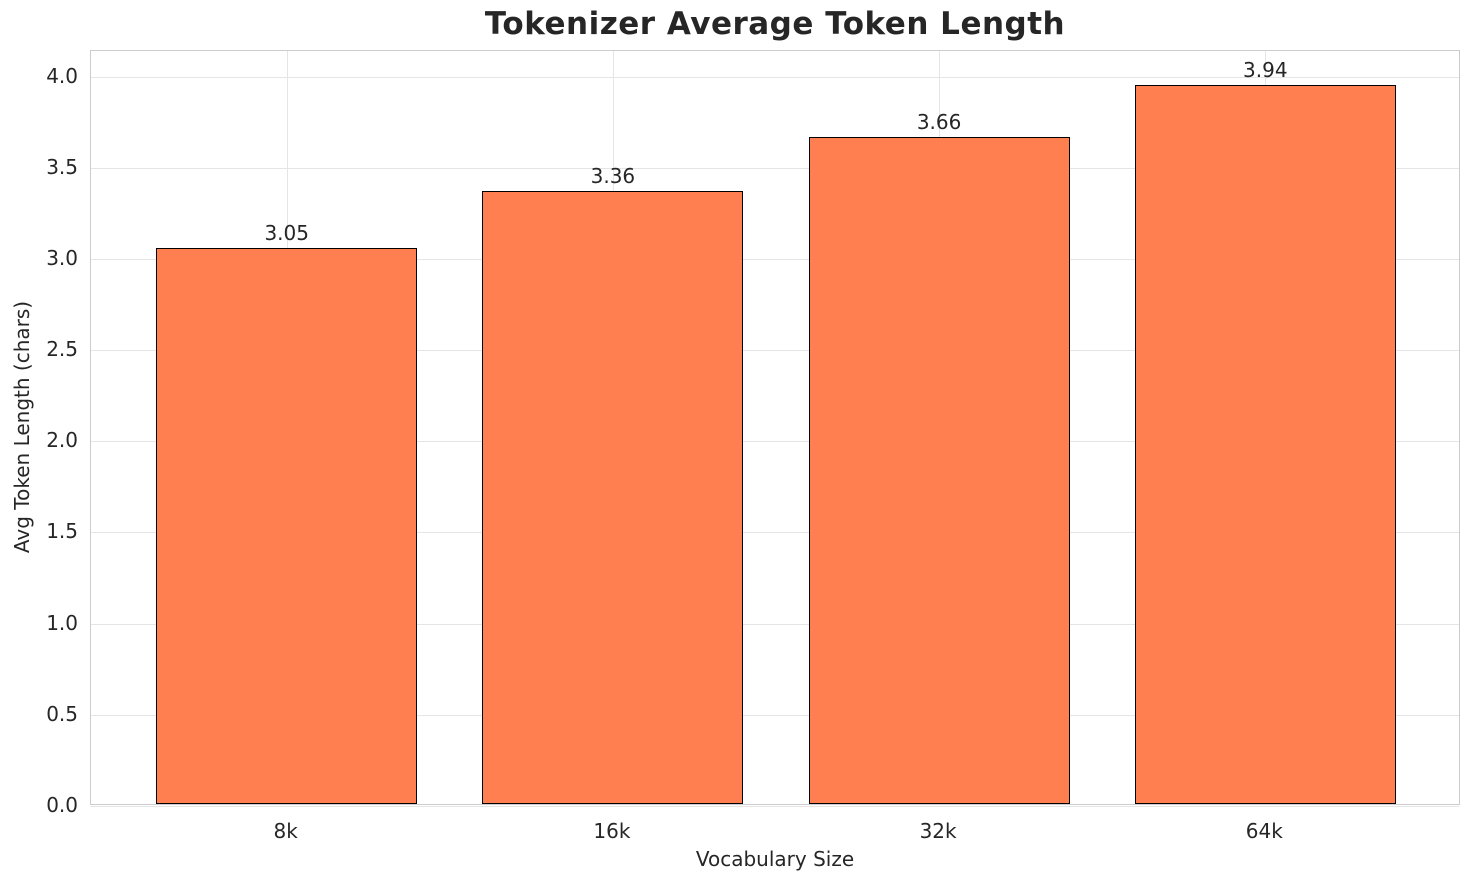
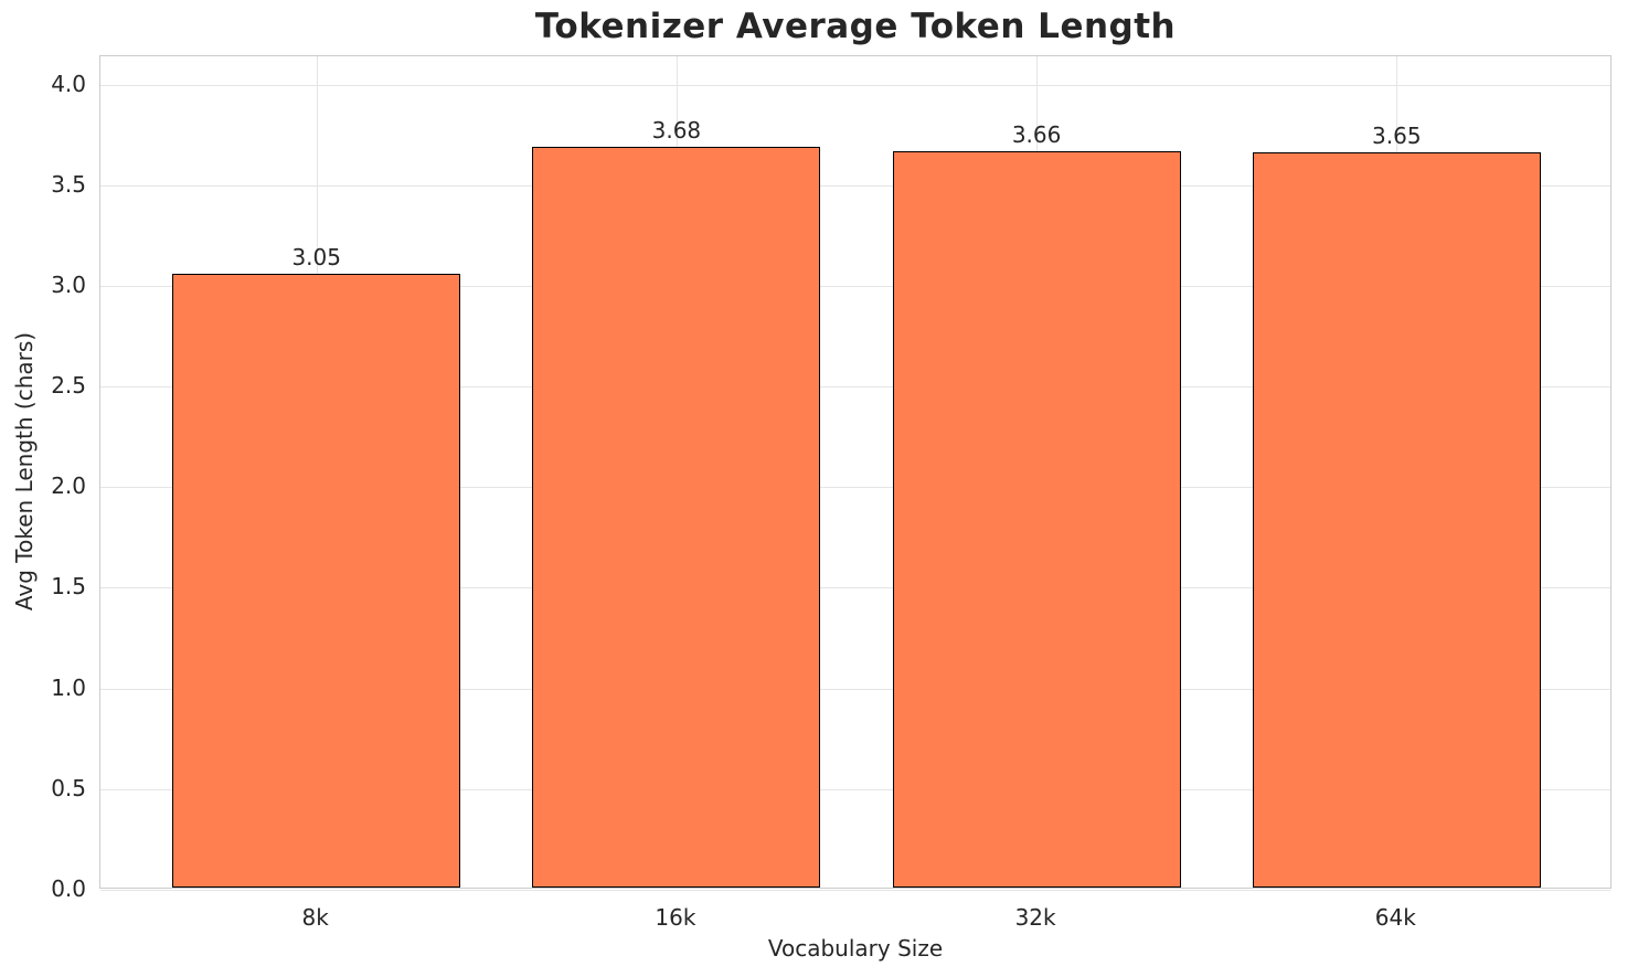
16k: 3.36 -> 3.68
64k: 3.94 -> 3.65
